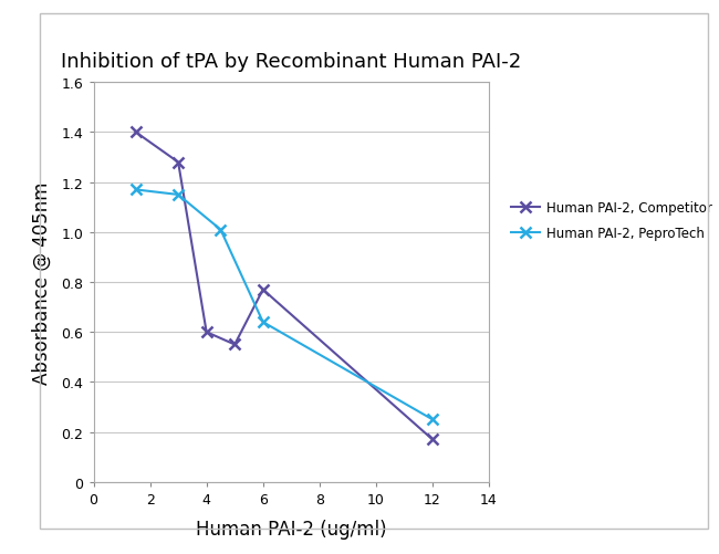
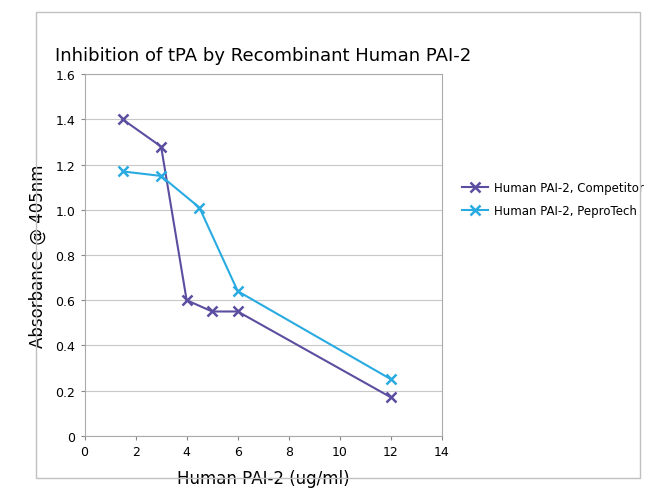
Human PAI-2, Competitor/6: 0.77 -> 0.55
